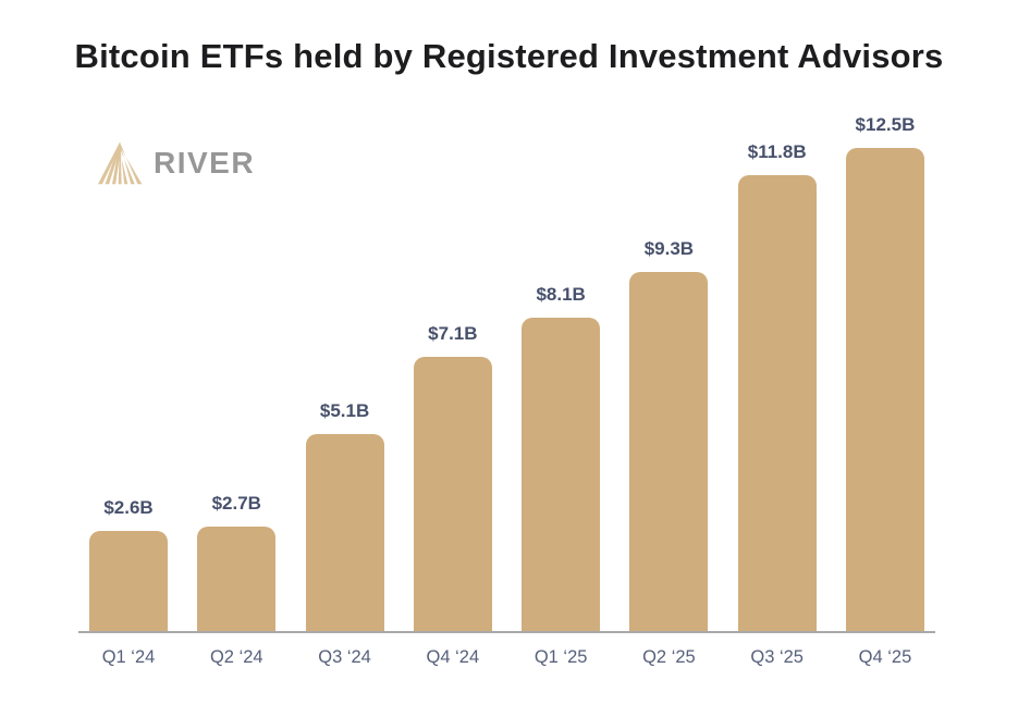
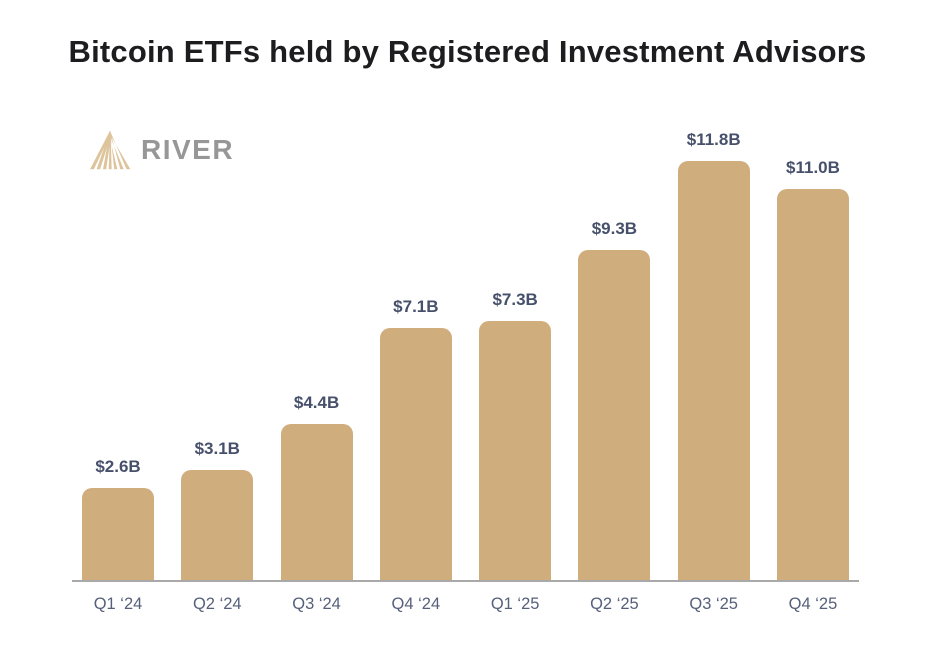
Q2 ‘24: $2.7B -> $3.1B
Q3 ‘24: $5.1B -> $4.4B
Q1 ‘25: $8.1B -> $7.3B
Q4 ‘25: $12.5B -> $11.0B
